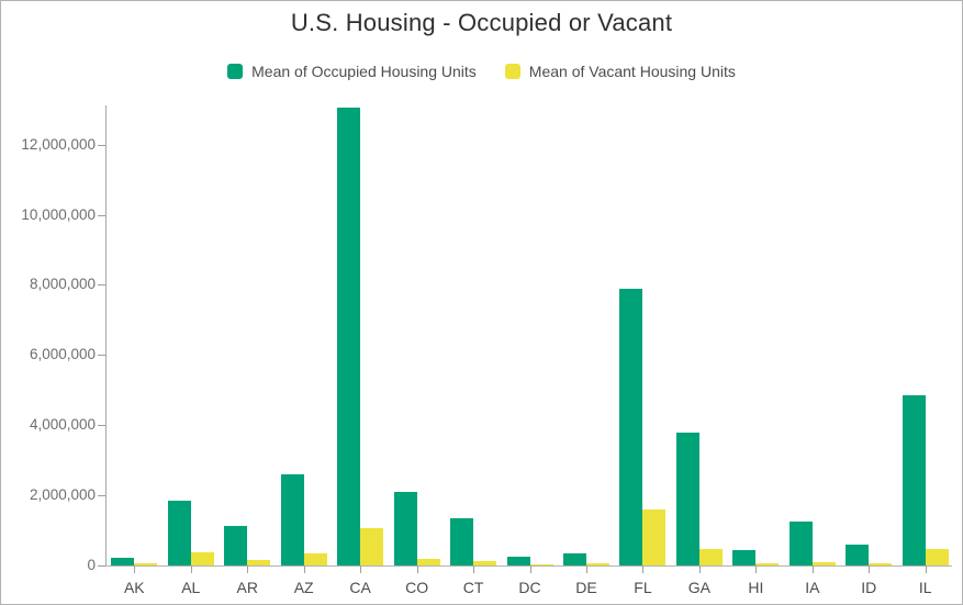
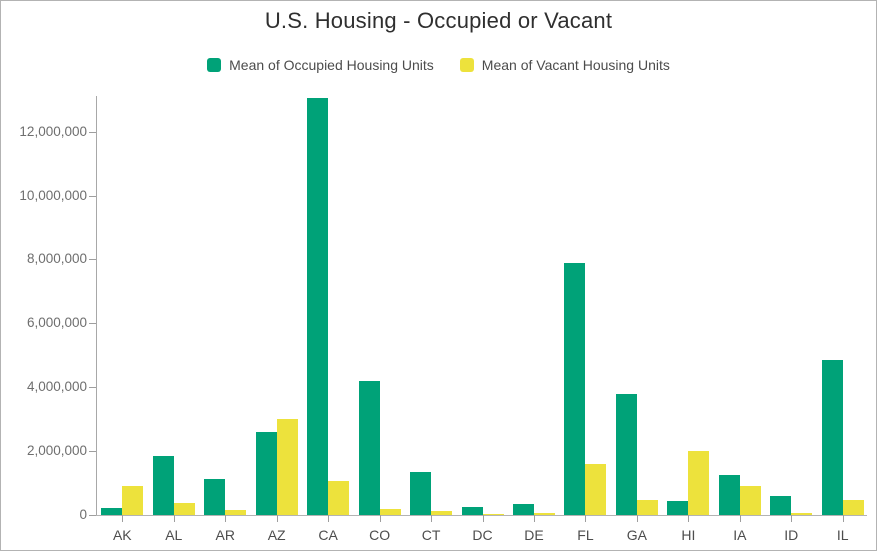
Mean of Vacant Housing Units/AK: 100000 -> 900000
Mean of Vacant Housing Units/AZ: 300000 -> 3000000
Mean of Occupied Housing Units/CO: 2100000 -> 4200000
Mean of Vacant Housing Units/HI: 100000 -> 2000000
Mean of Vacant Housing Units/IA: 100000 -> 900000
